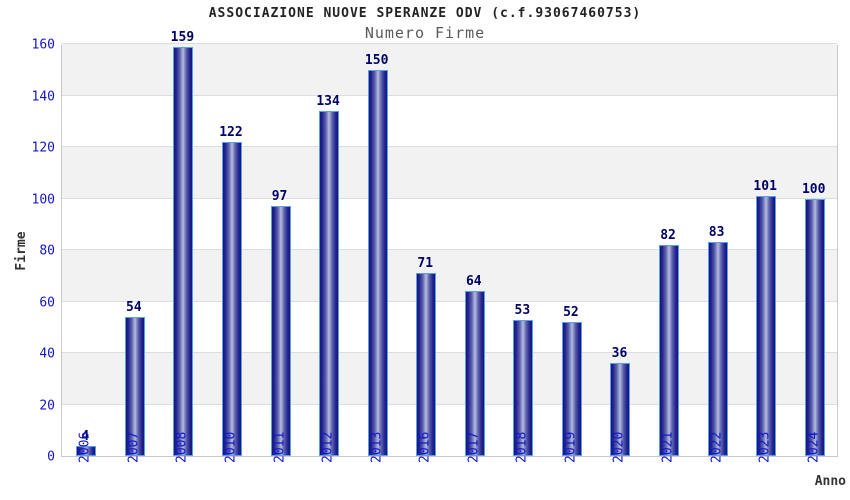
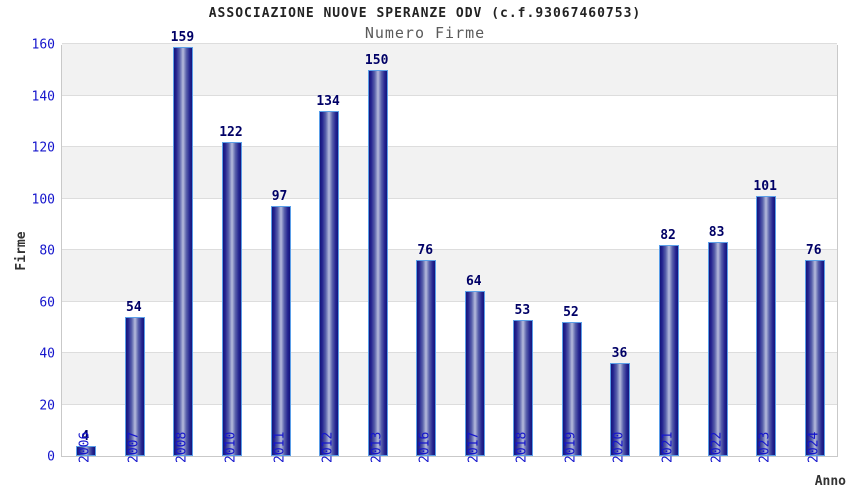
2016: 71 -> 76
2024: 100 -> 76
